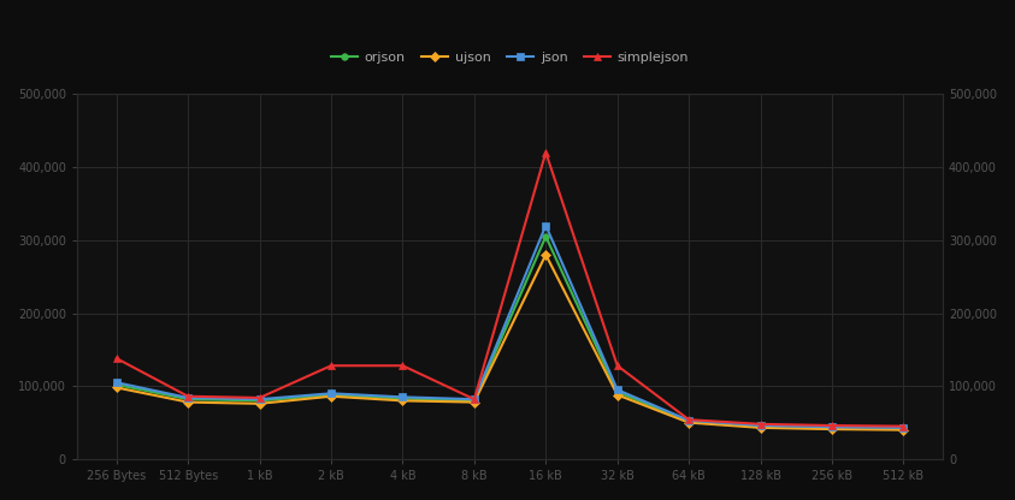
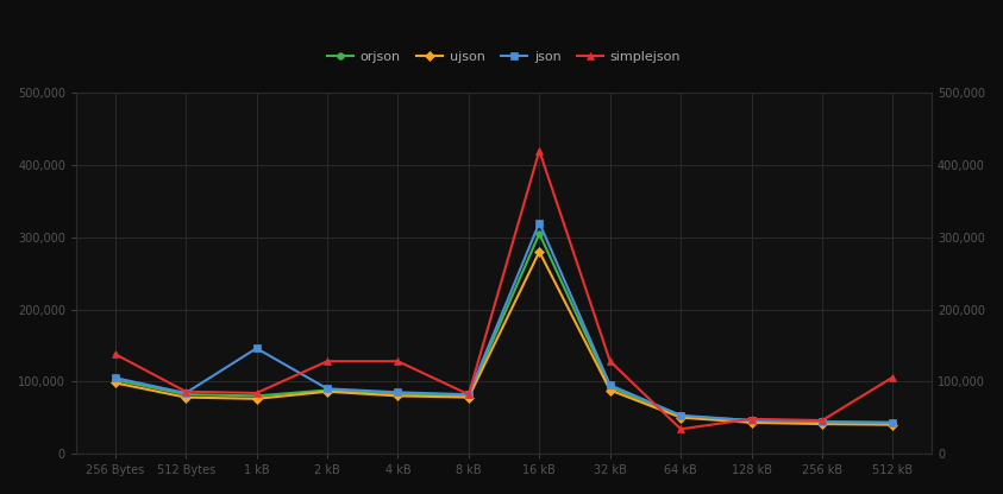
json/1 kB: 82,000 -> 146,000
simplejson/64 kB: 54,000 -> 34,000
simplejson/512 kB: 45,000 -> 106,000
